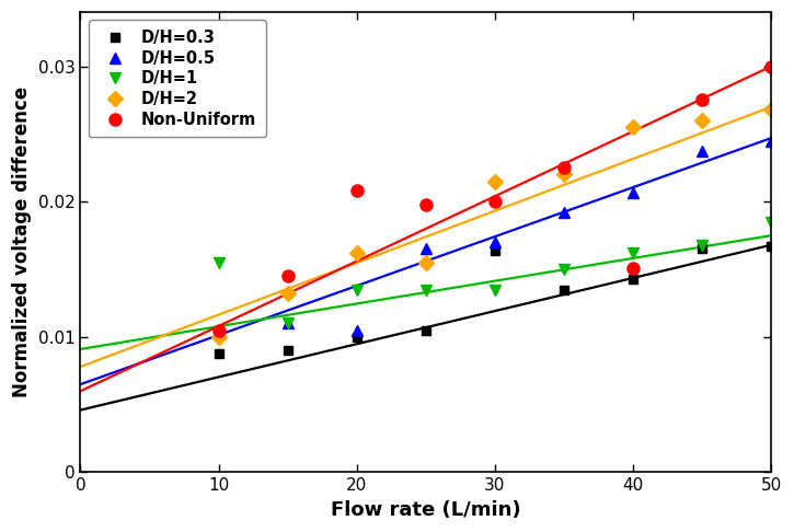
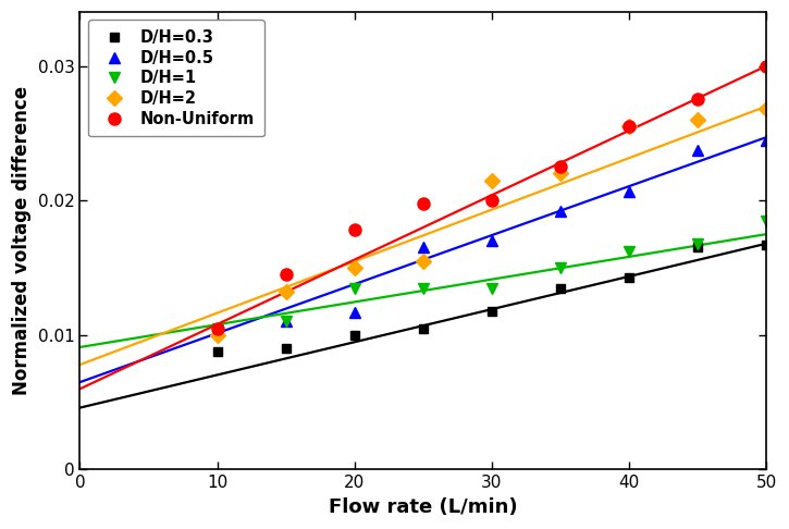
D/H=1/10: 0.0155 -> 0.0105
D/H=0.5/20: 0.0105 -> 0.0117
D/H=2/20: 0.0162 -> 0.0150
Non-Uniform/20: 0.0208 -> 0.0178
D/H=0.3/30: 0.0164 -> 0.0118
Non-Uniform/40: 0.0151 -> 0.0255
